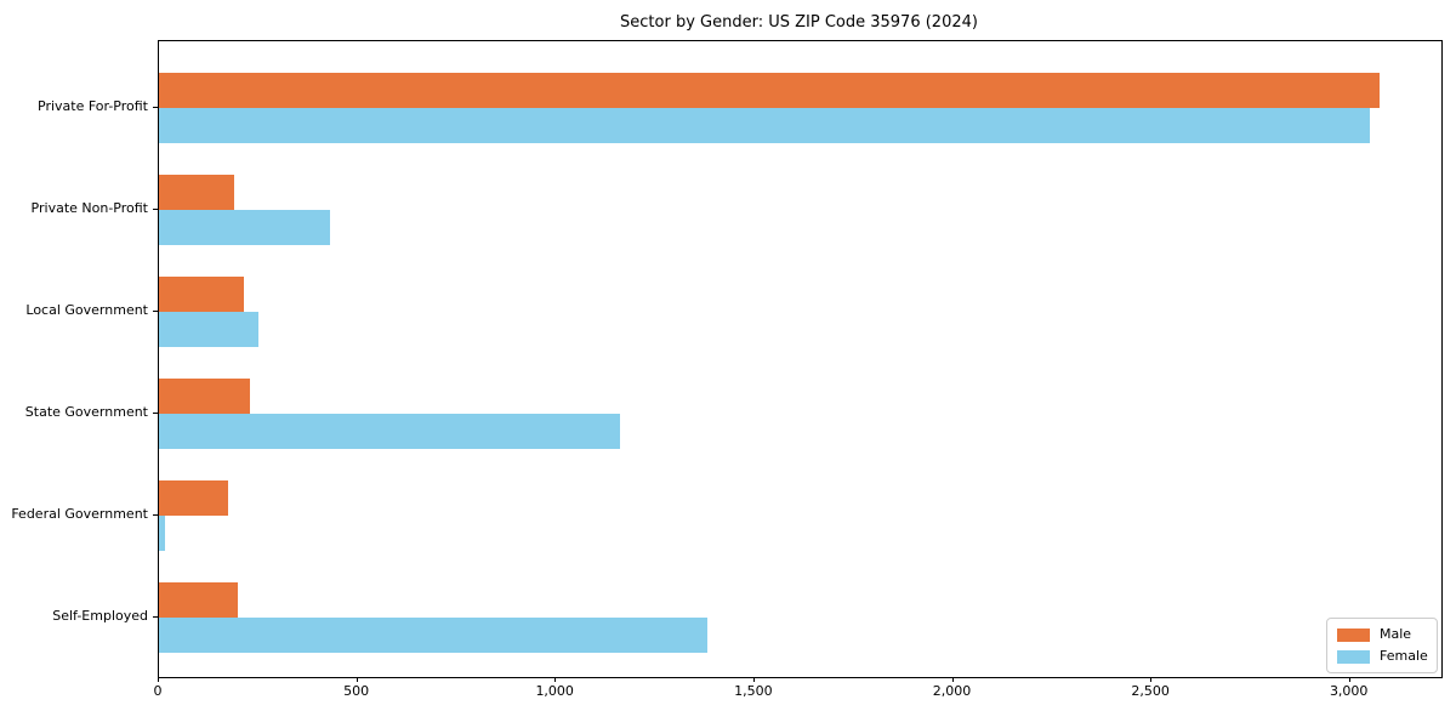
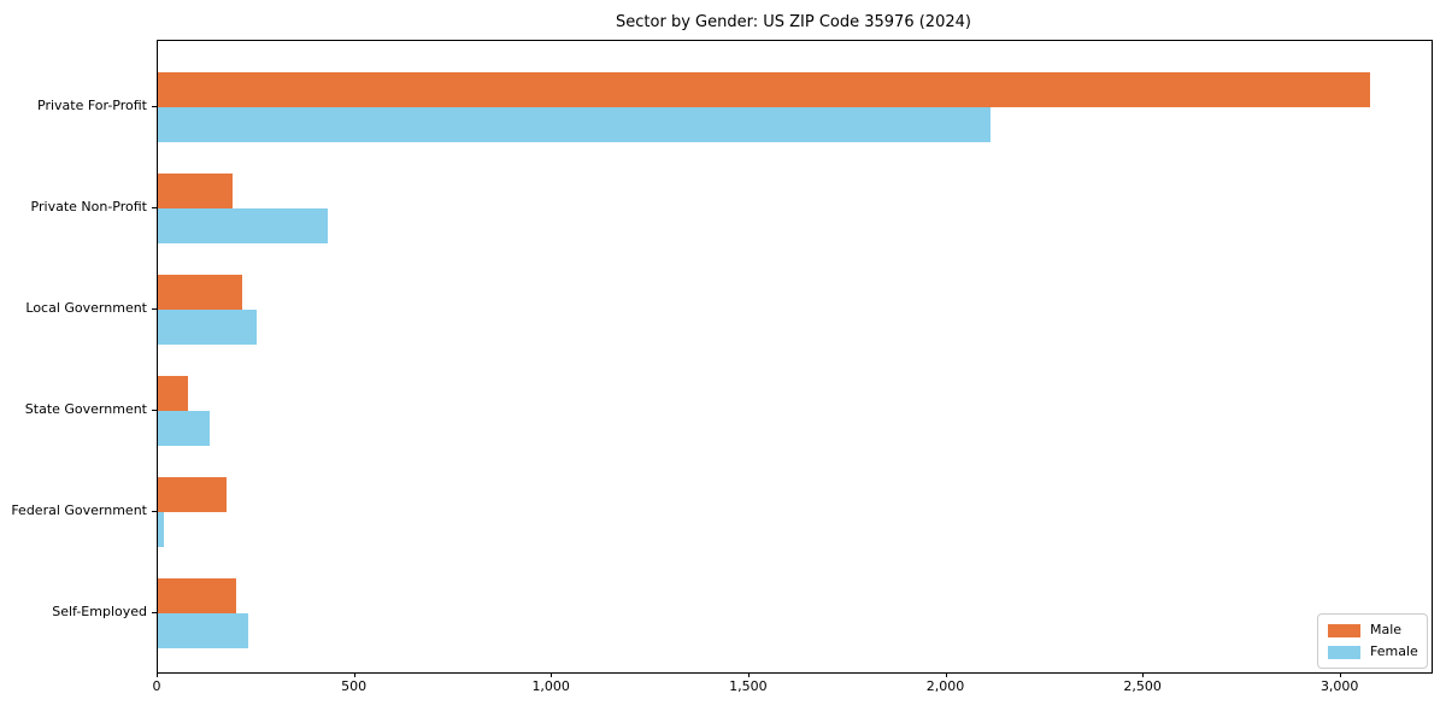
Female/Private For-Profit: 3050 -> 2110
Male/State Government: 230 -> 80
Female/State Government: 1160 -> 130
Female/Self-Employed: 1380 -> 230
